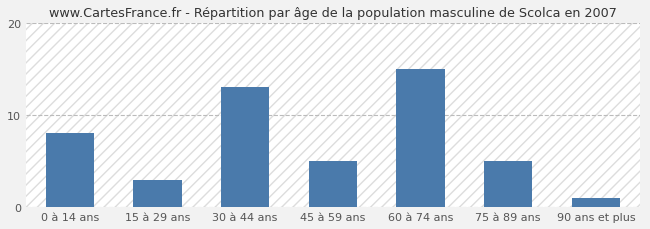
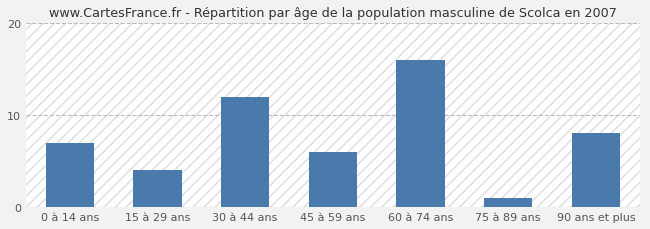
0 à 14 ans: 8 -> 7
15 à 29 ans: 3 -> 4
30 à 44 ans: 13 -> 12
45 à 59 ans: 5 -> 6
60 à 74 ans: 15 -> 16
75 à 89 ans: 5 -> 1
90 ans et plus: 1 -> 8
